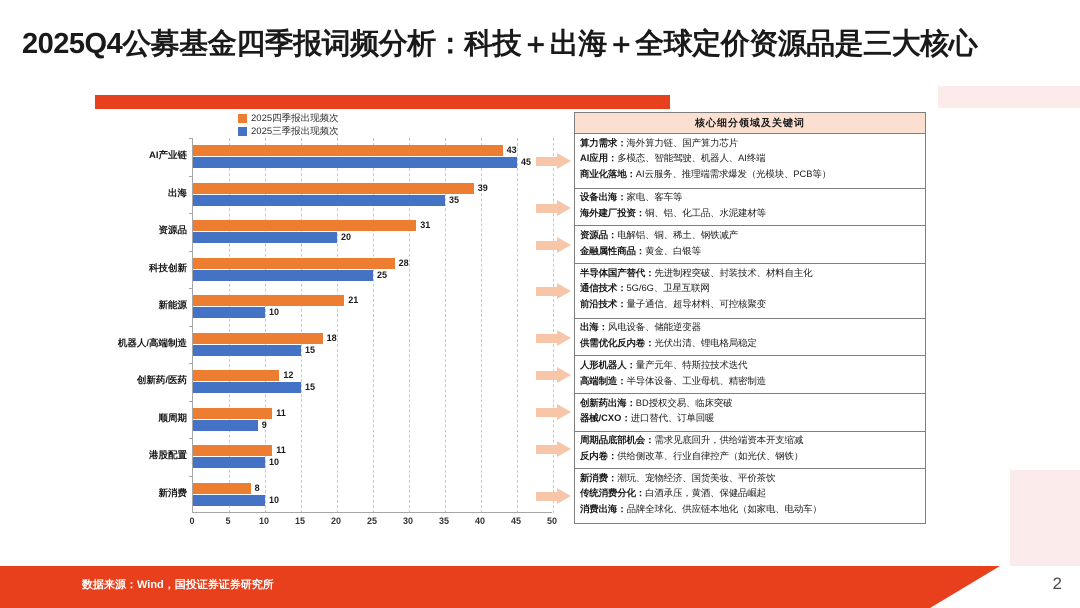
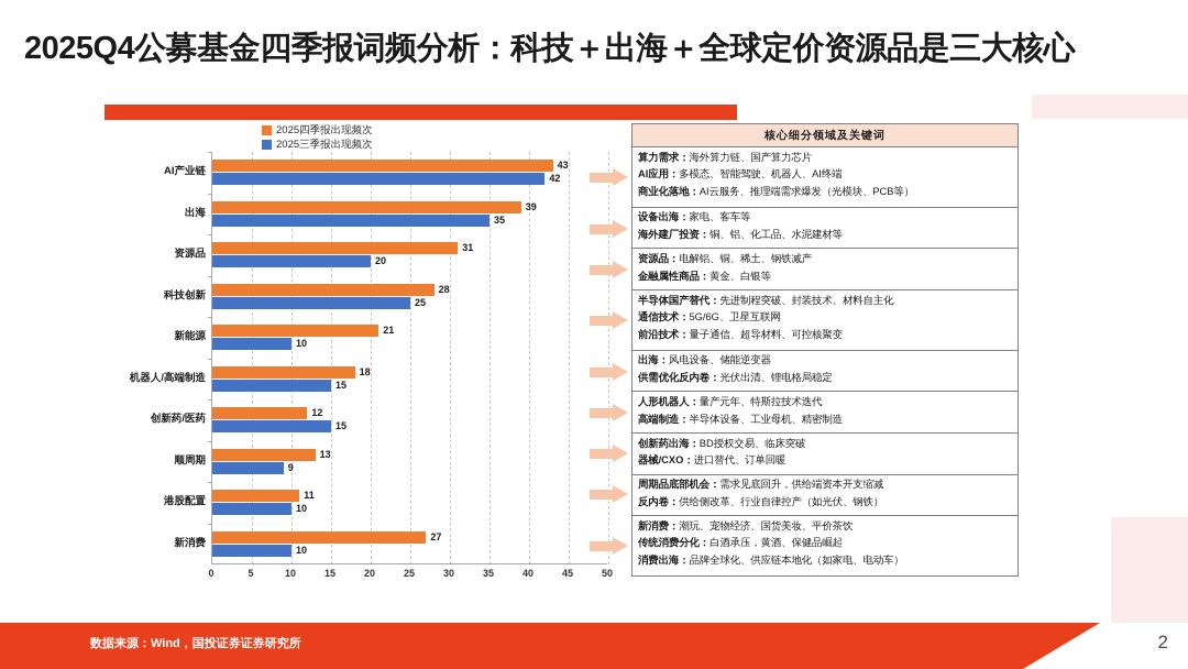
2025三季报出现频次/AI产业链: 45 -> 42
2025四季报出现频次/顺周期: 11 -> 13
2025四季报出现频次/新消费: 8 -> 27
